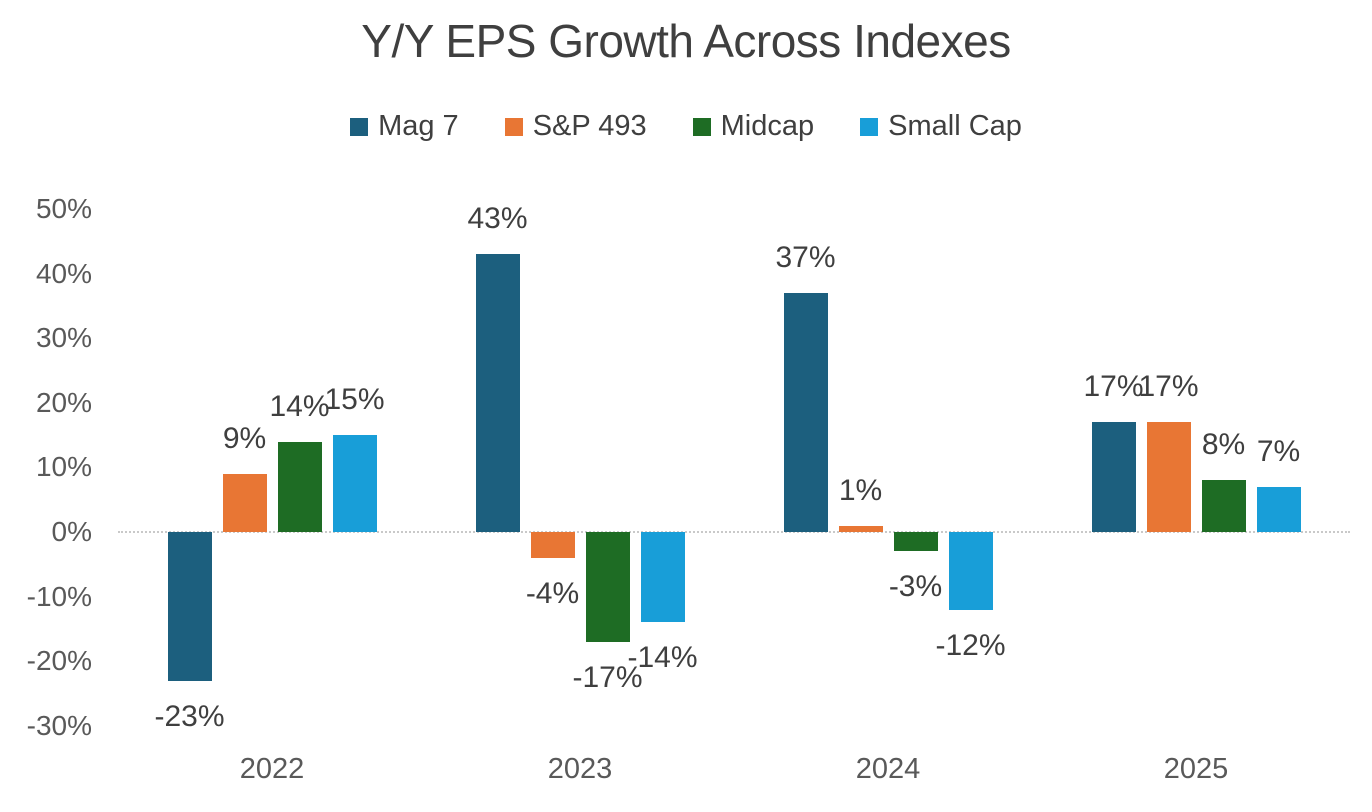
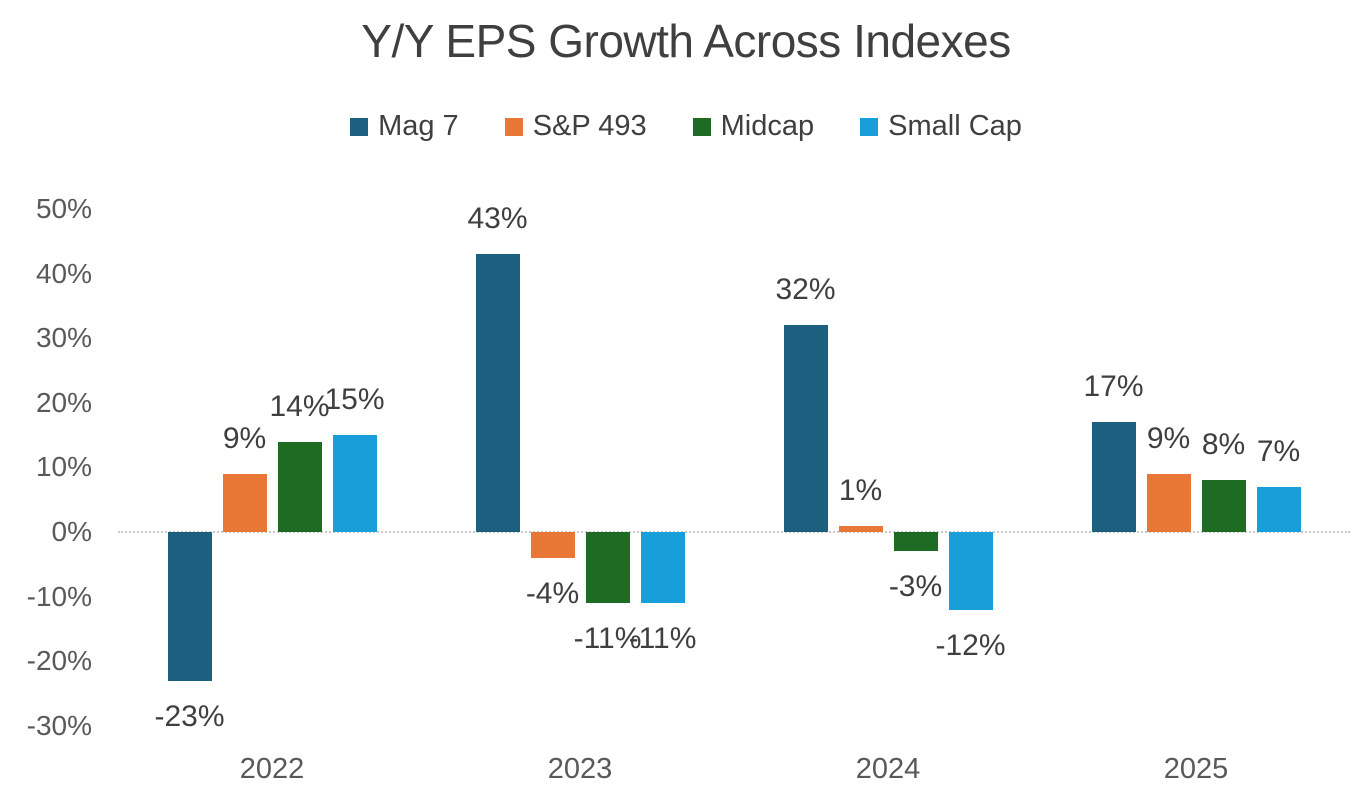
Midcap/2023: -17% -> -11%
Small Cap/2023: -14% -> -11%
Mag 7/2024: 37% -> 32%
S&P 493/2025: 17% -> 9%
